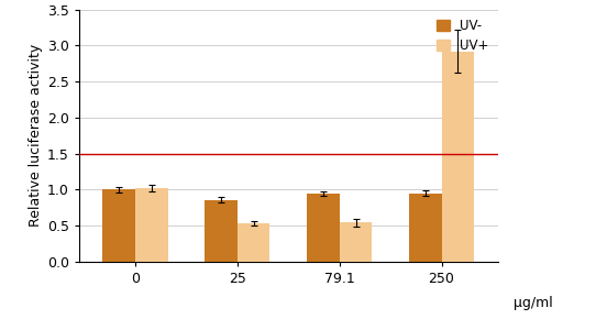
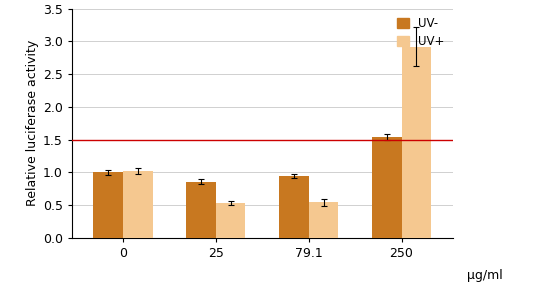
UV-/250: 0.95 -> 1.54
